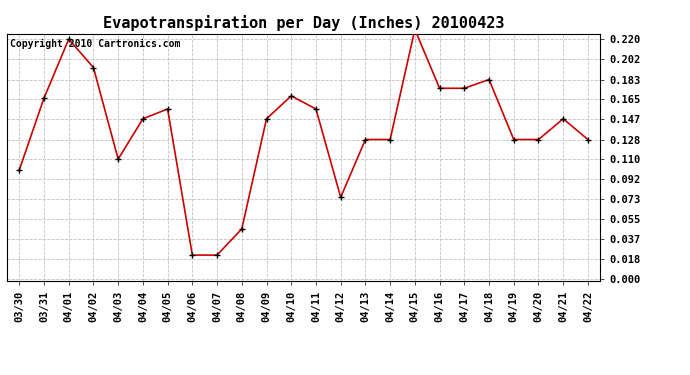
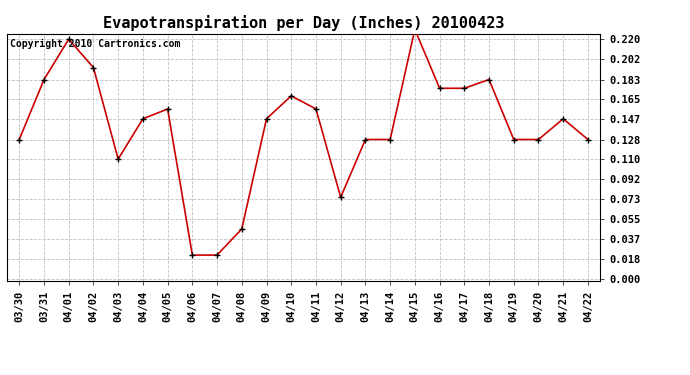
03/30: 0.100 -> 0.128
03/31: 0.166 -> 0.183
